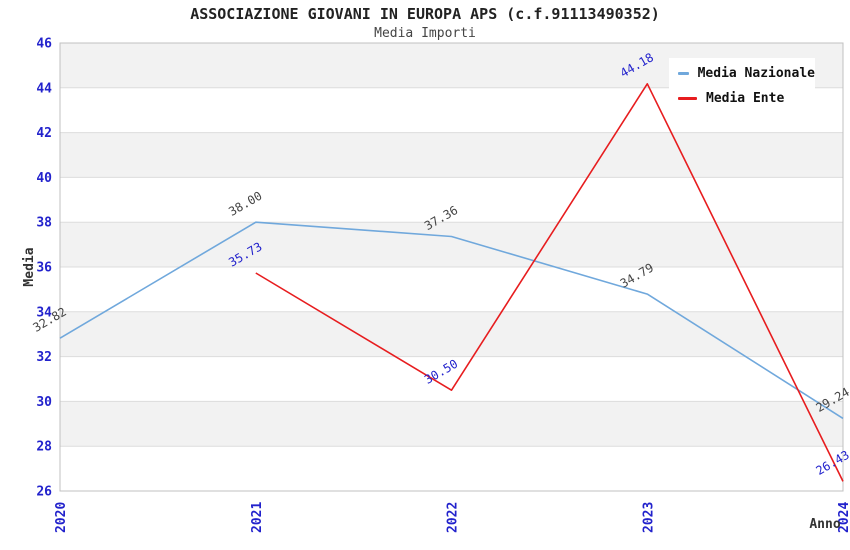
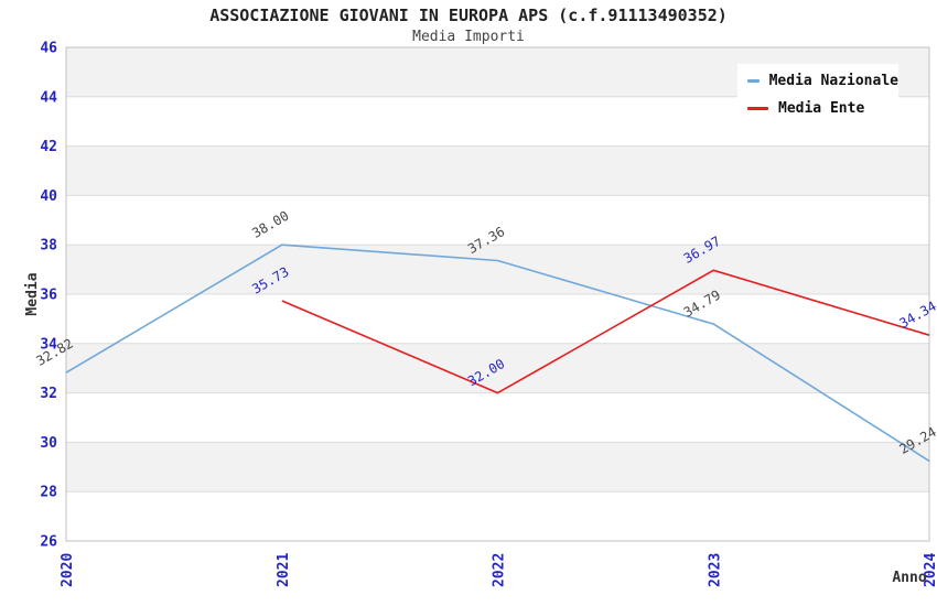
Media Ente/2022: 30.50 -> 32.00
Media Ente/2023: 44.18 -> 36.97
Media Ente/2024: 26.43 -> 34.34
